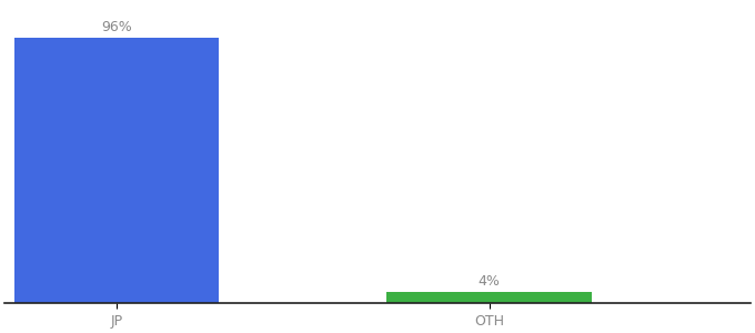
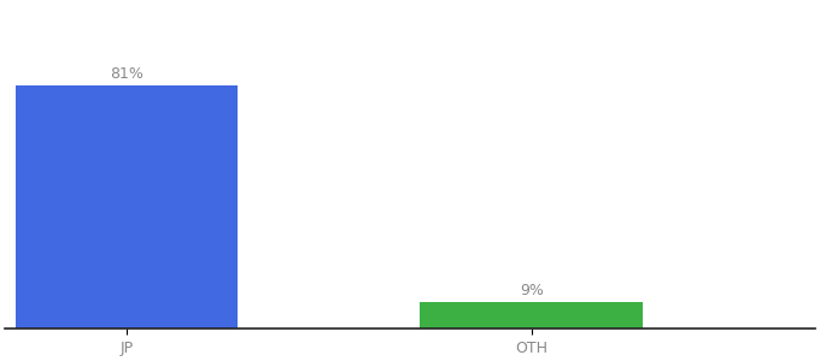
JP: 96% -> 81%
OTH: 4% -> 9%
